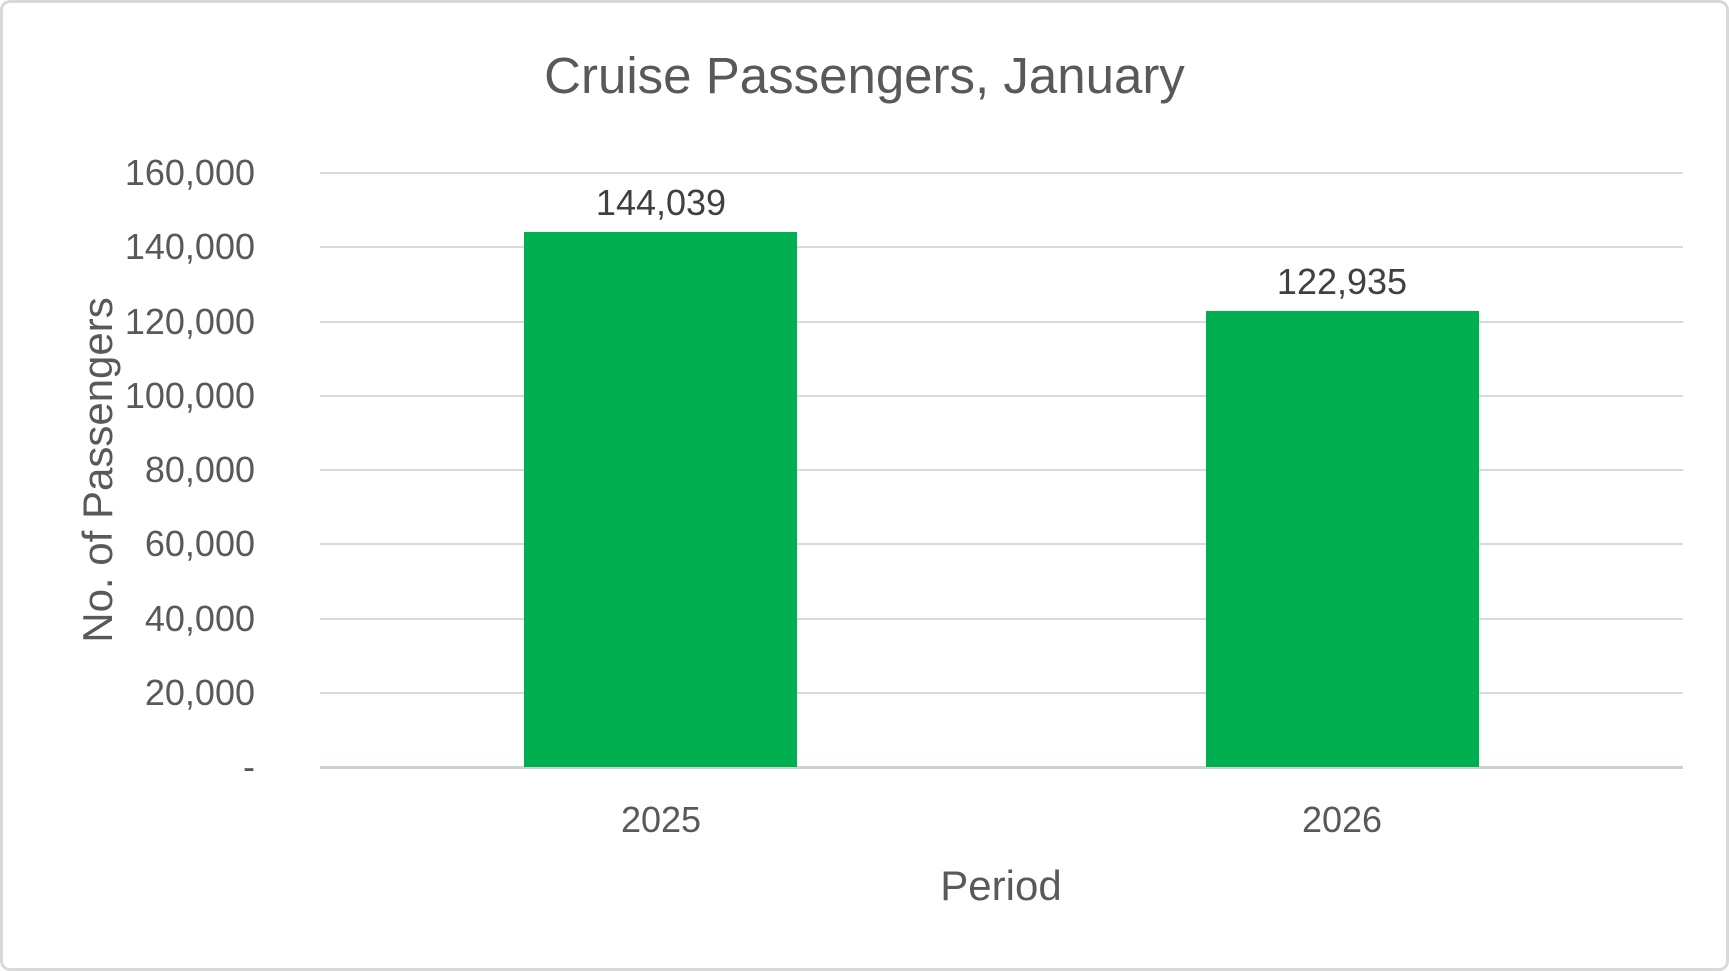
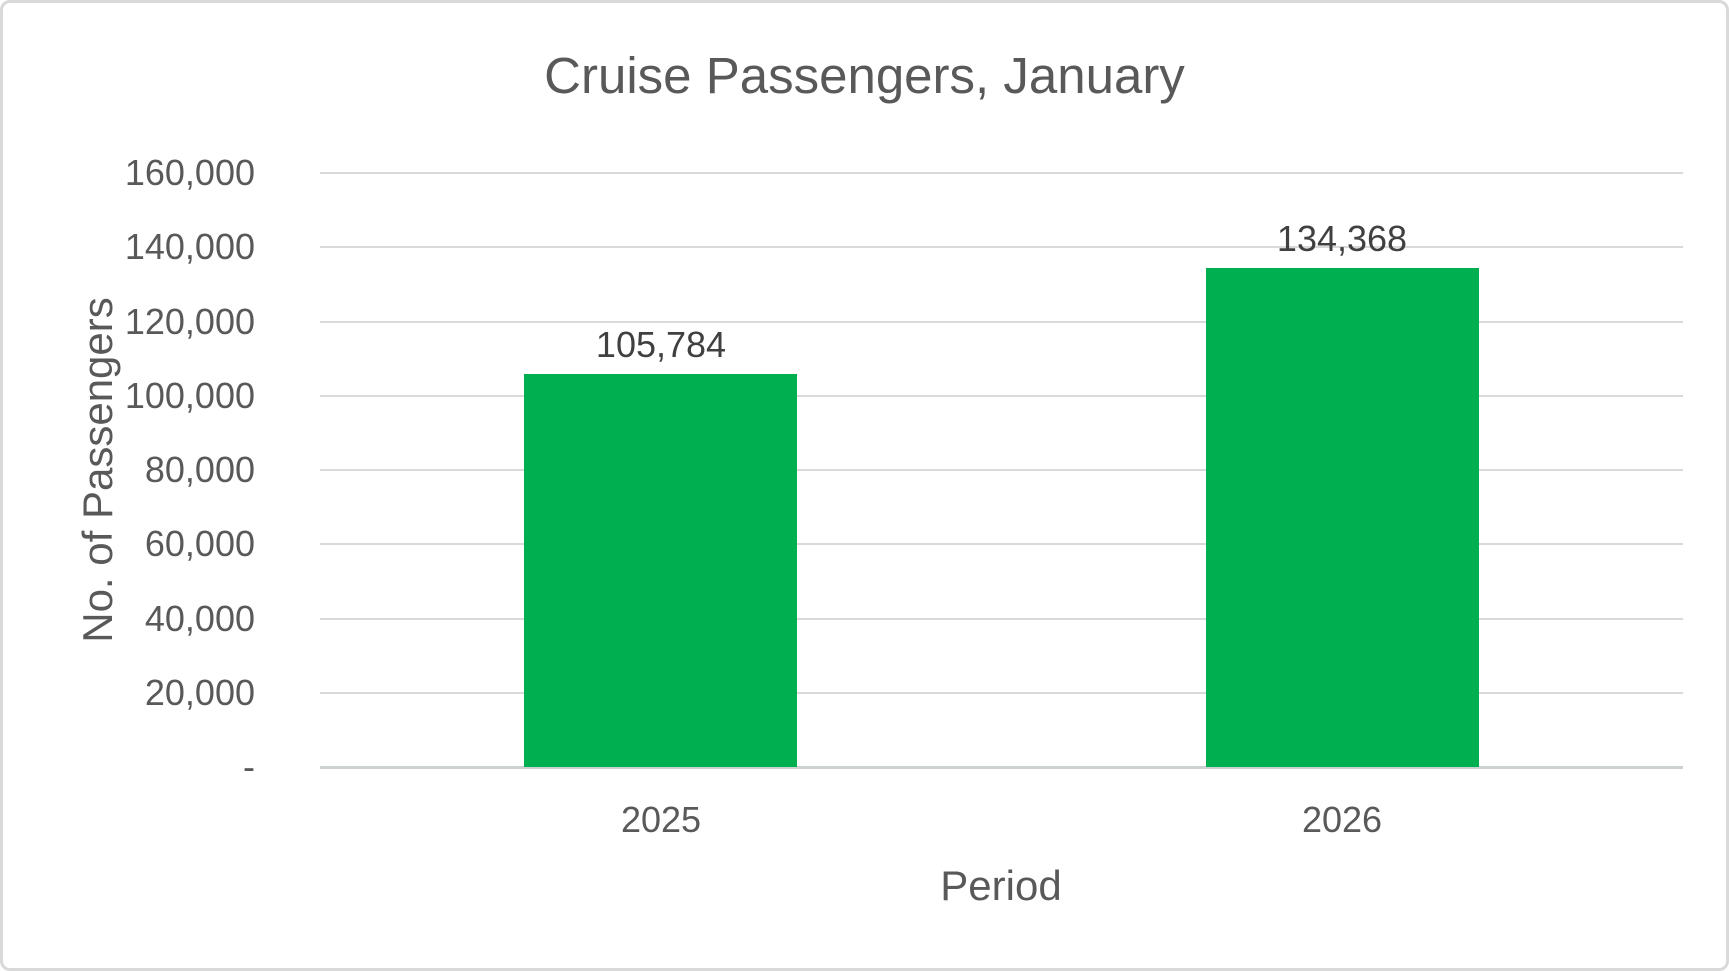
2025: 144,039 -> 105,784
2026: 122,935 -> 134,368
